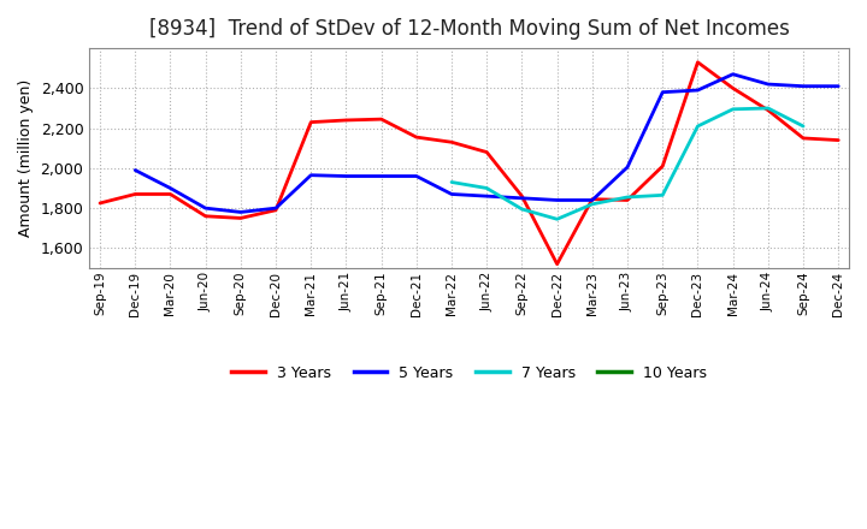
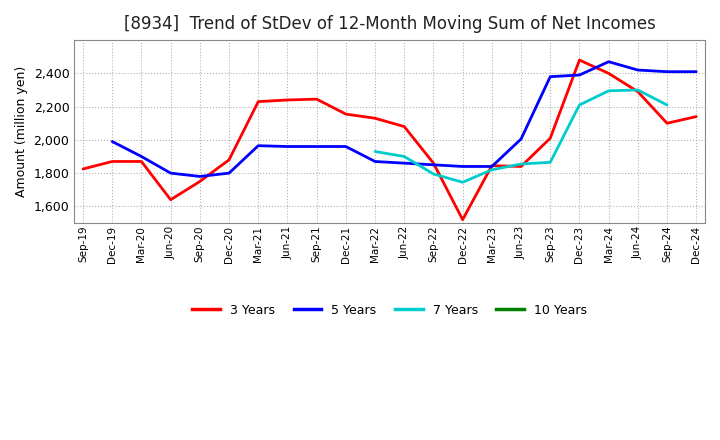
3 Years/Jun-20: 1,760 -> 1,640
3 Years/Dec-20: 1,790 -> 1,880
3 Years/Dec-23: 2,530 -> 2,480
3 Years/Sep-24: 2,150 -> 2,100
